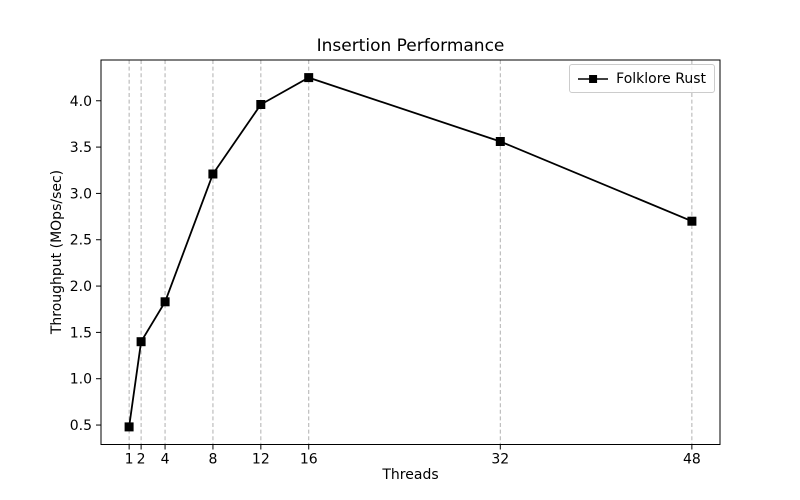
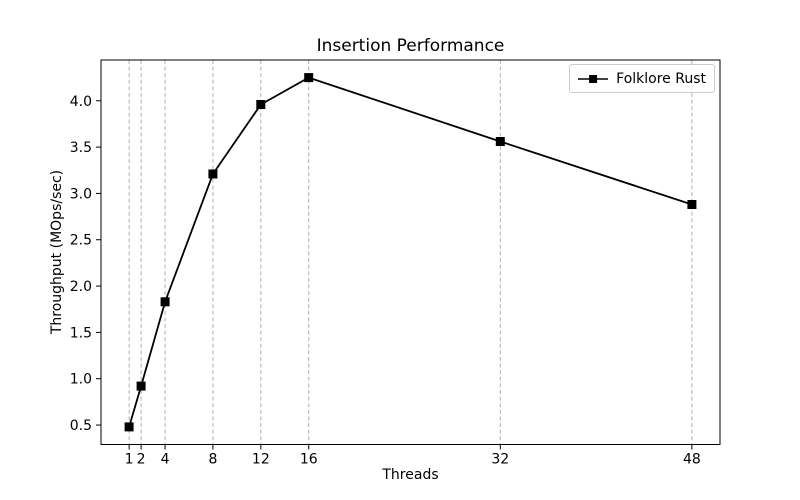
2: 1.4 -> 0.9
48: 2.7 -> 2.9
